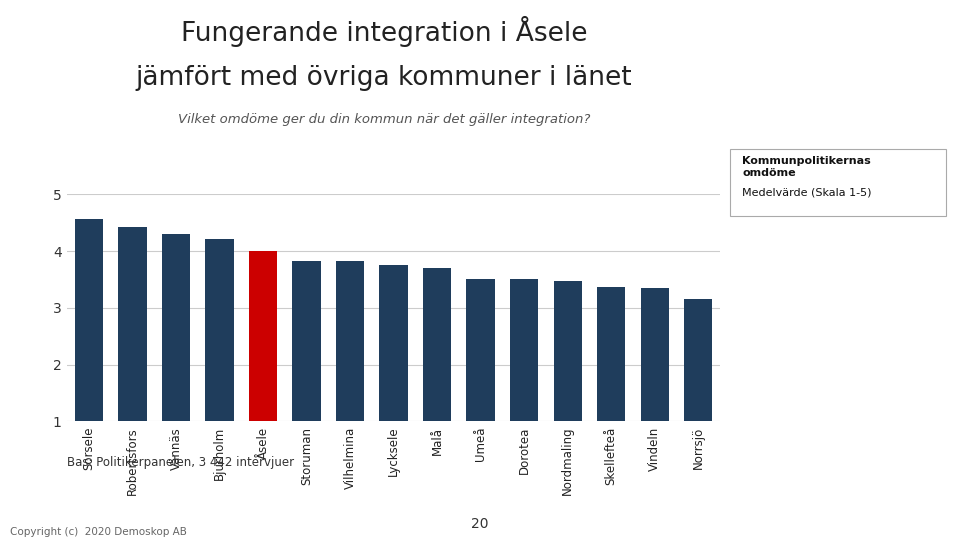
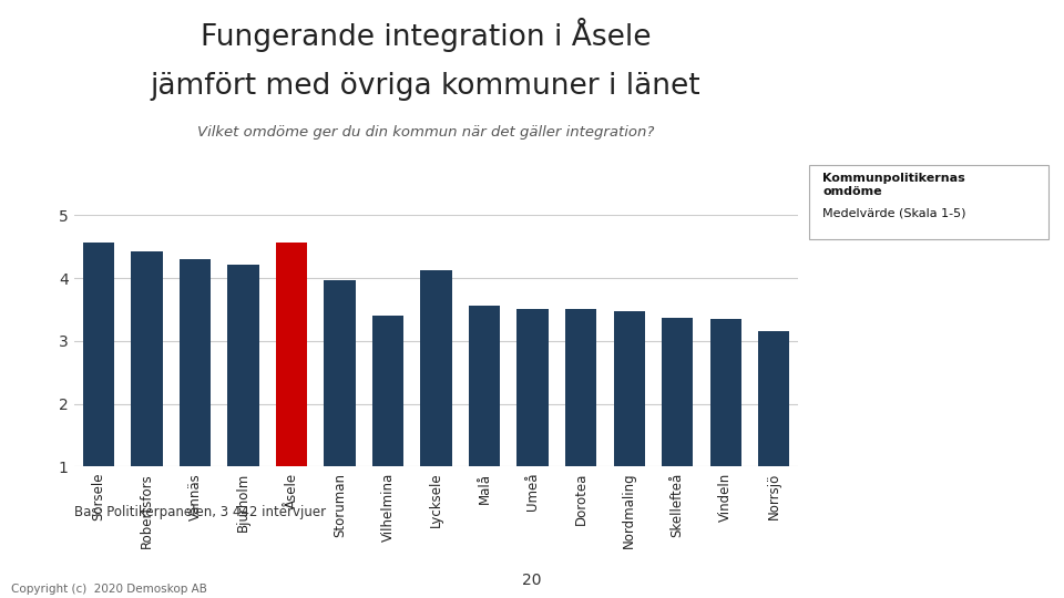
Åsele: 4.00 -> 4.56
Storuman: 3.82 -> 3.96
Vilhelmina: 3.82 -> 3.40
Lycksele: 3.75 -> 4.12
Malå: 3.70 -> 3.56
